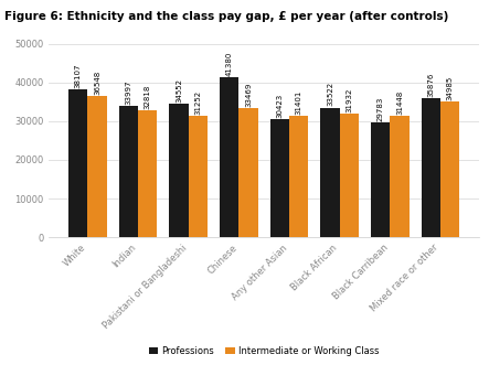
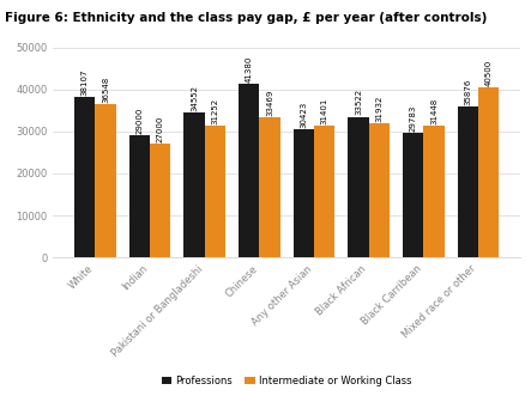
Professions/Indian: 34000 -> 29000
Intermediate or Working Class/Indian: 32800 -> 27000
Intermediate or Working Class/Mixed race or other: 35000 -> 40500
